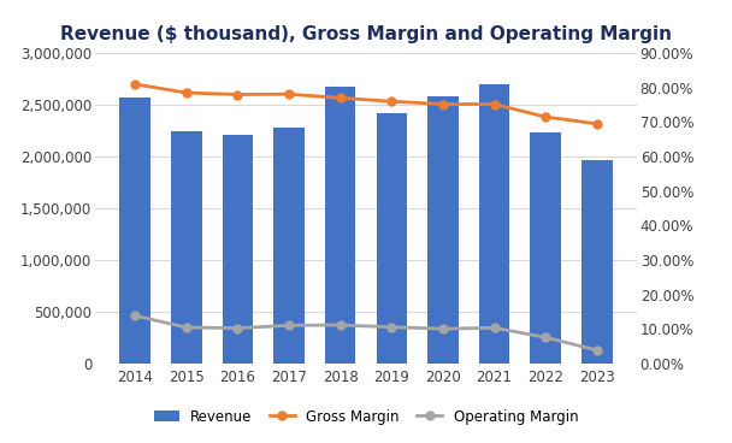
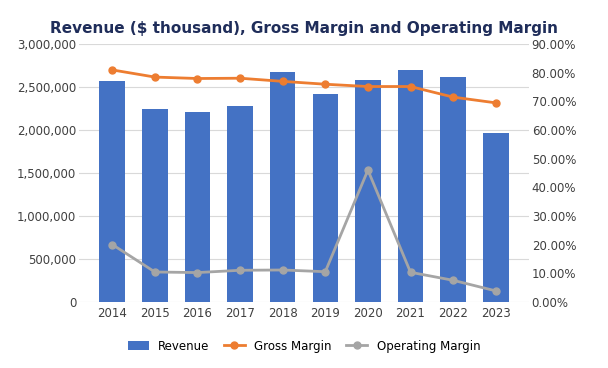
Operating Margin/2014: 13.8% -> 20.0%
Operating Margin/2020: 10.0% -> 46.0%
Revenue/2022: 2,230,000 -> 2,620,000
